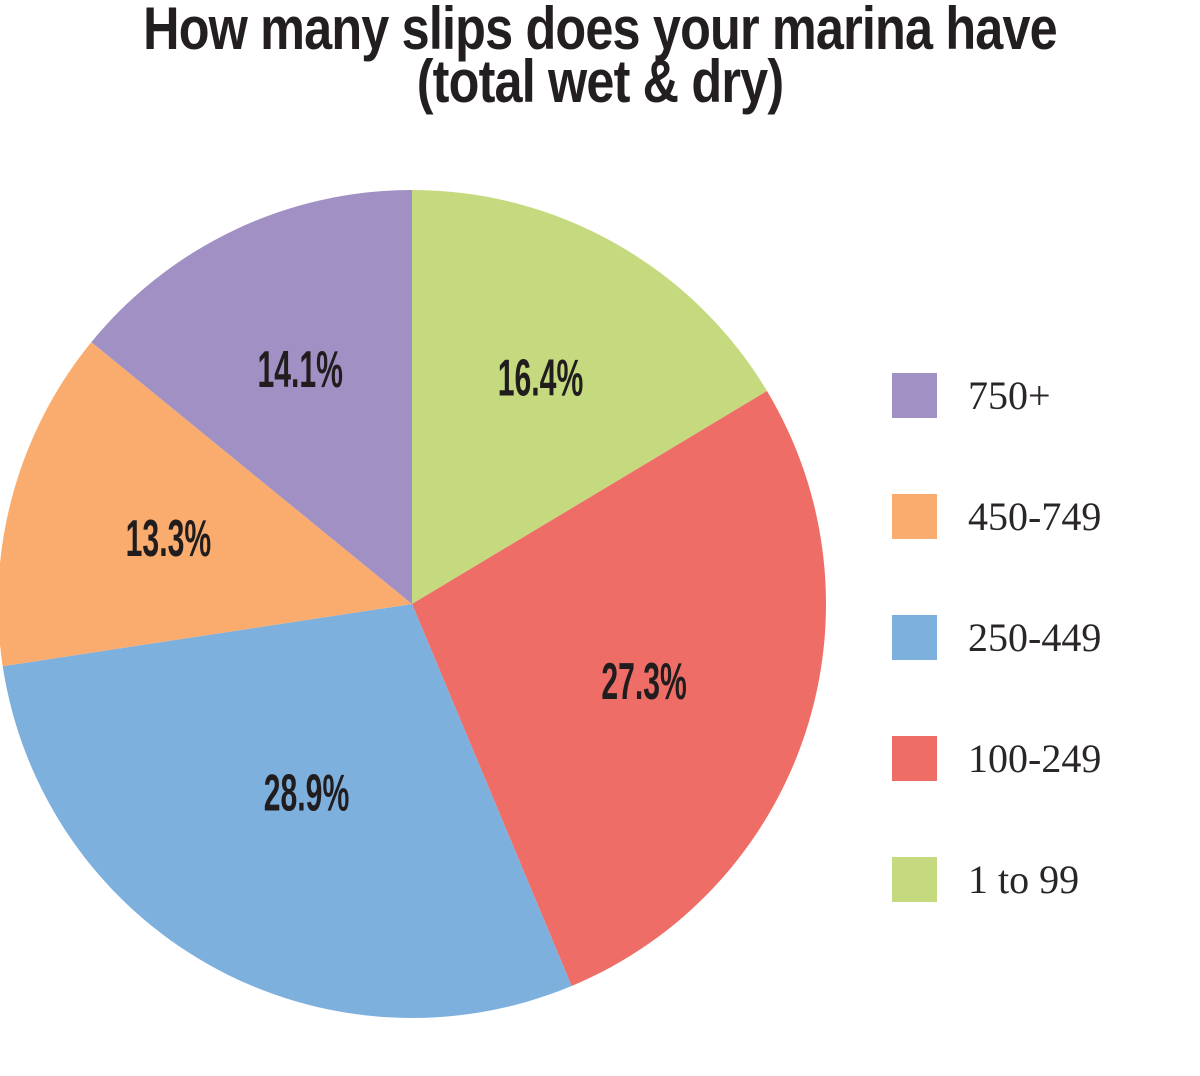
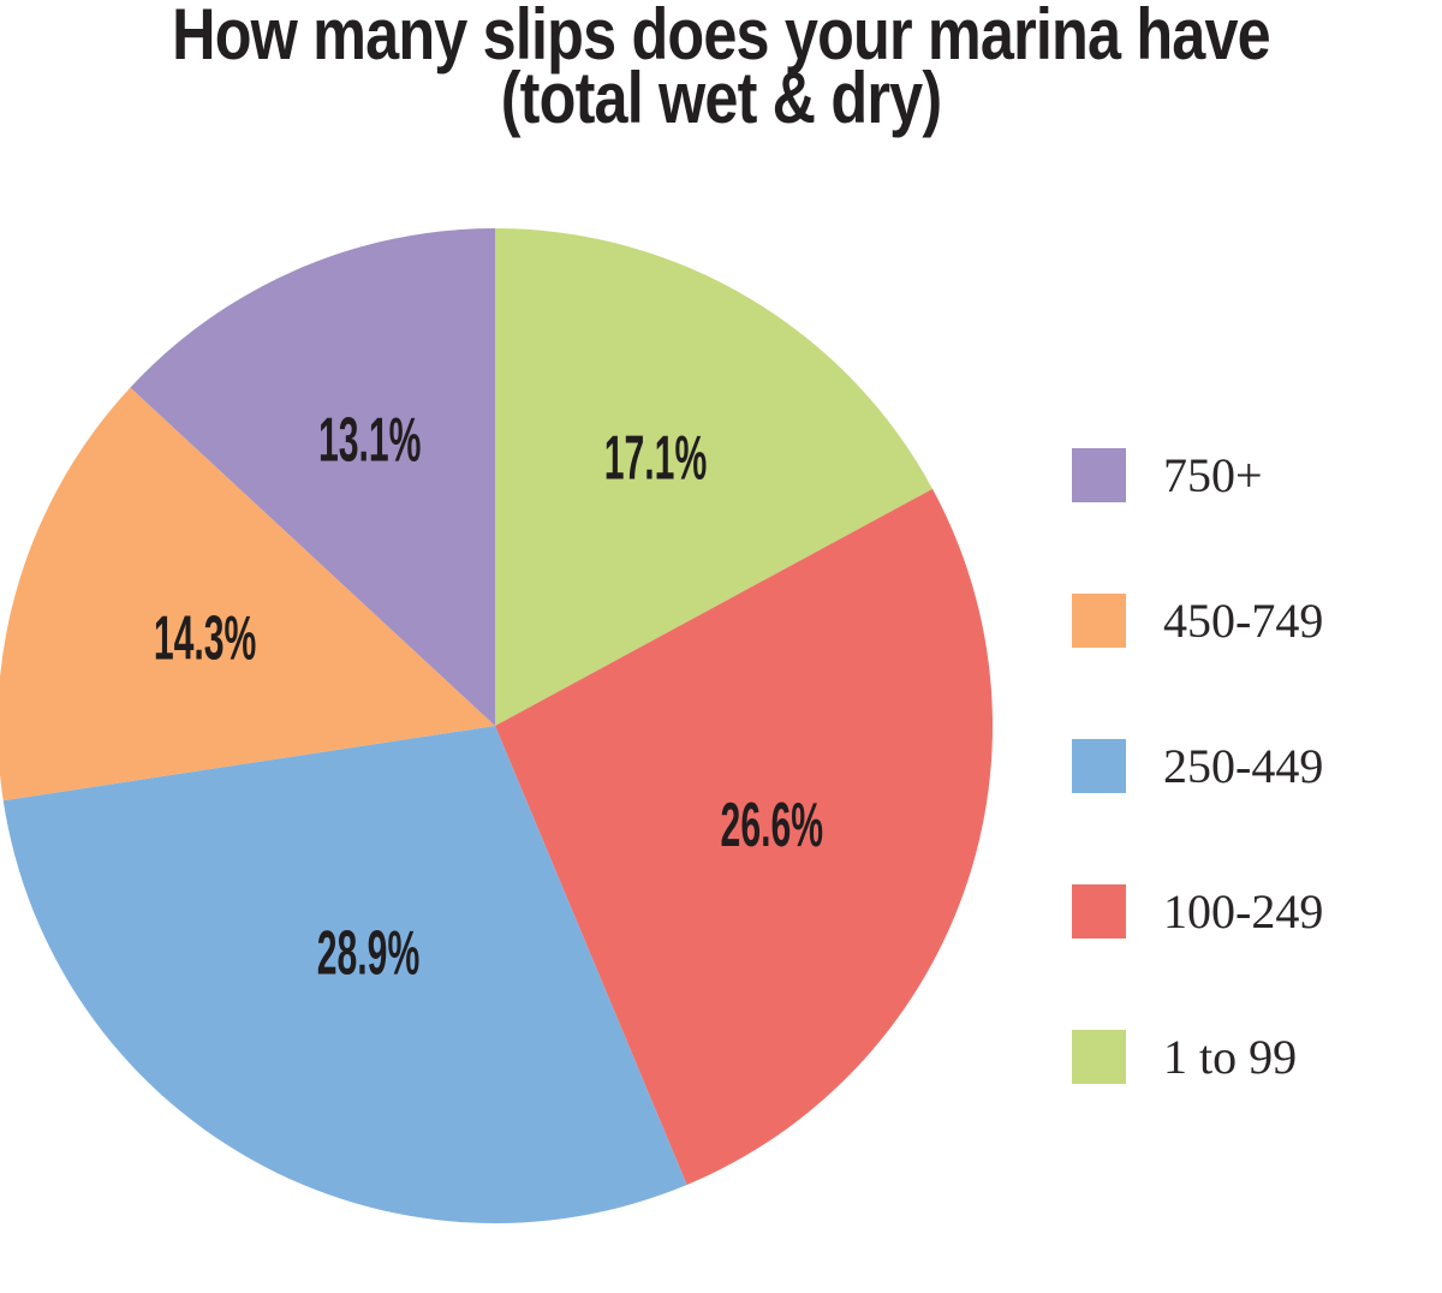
1 to 99: 16.4% -> 17.1%
100-249: 27.3% -> 26.6%
450-749: 13.3% -> 14.3%
750+: 14.1% -> 13.1%
